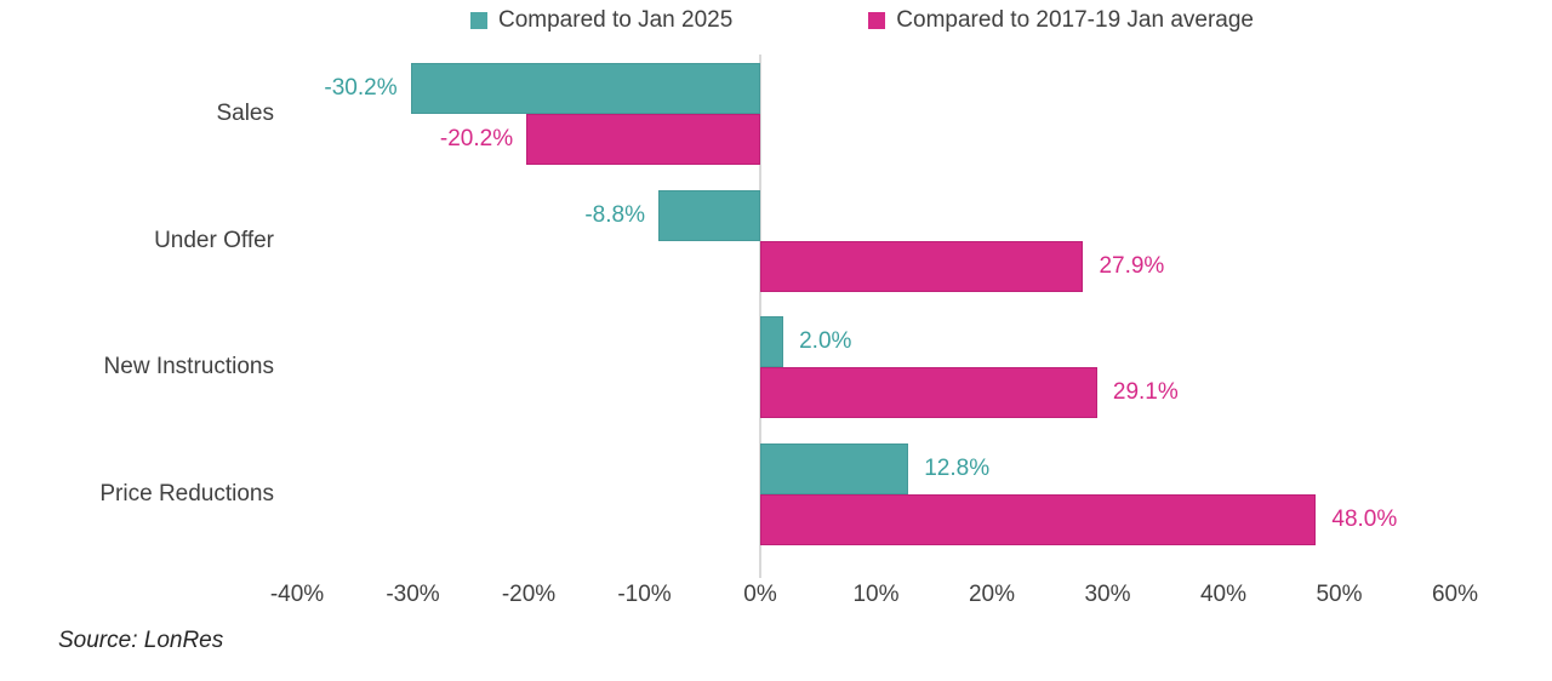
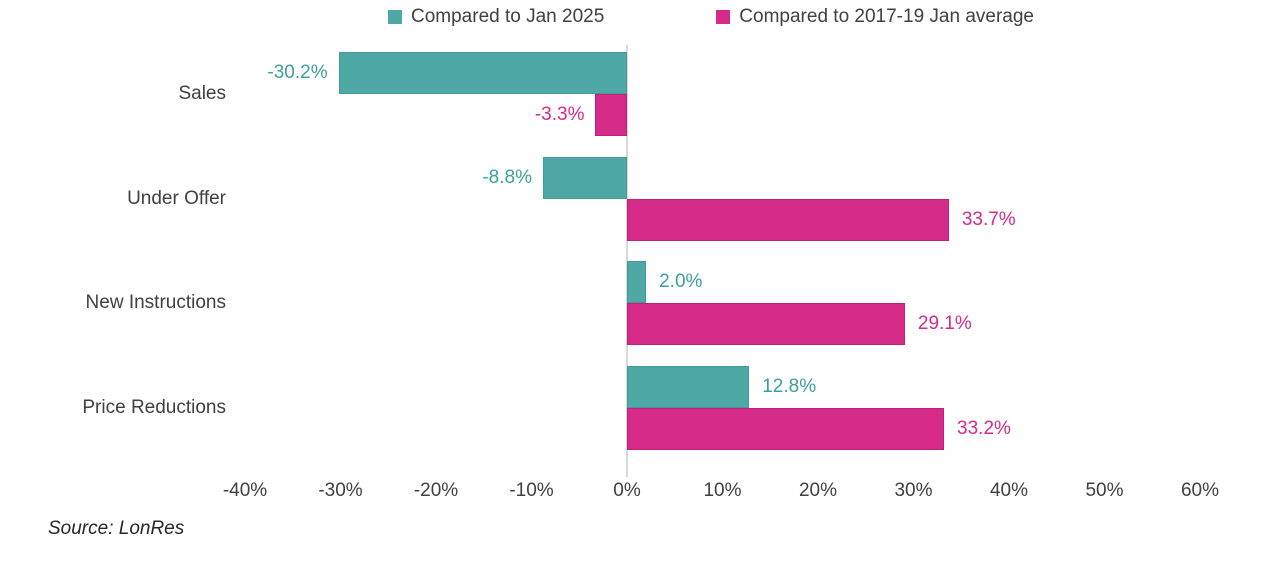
Compared to 2017-19 Jan average/Sales: -20.2% -> -3.3%
Compared to 2017-19 Jan average/Under Offer: 27.9% -> 33.7%
Compared to 2017-19 Jan average/Price Reductions: 48.0% -> 33.2%
